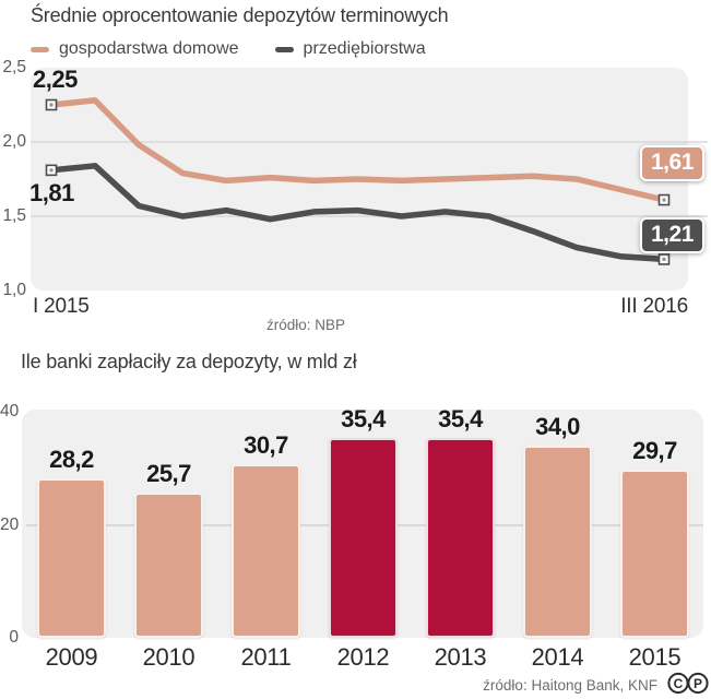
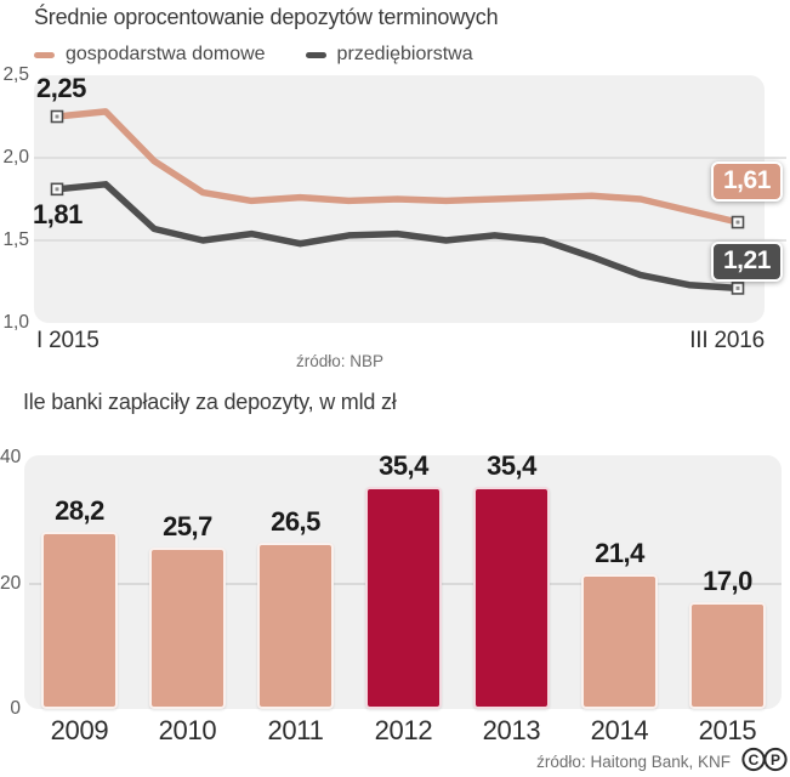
Ile banki zapłaciły za depozyty, w mld zł/2011: 30,7 -> 26,5
Ile banki zapłaciły za depozyty, w mld zł/2014: 34,0 -> 21,4
Ile banki zapłaciły za depozyty, w mld zł/2015: 29,7 -> 17,0
